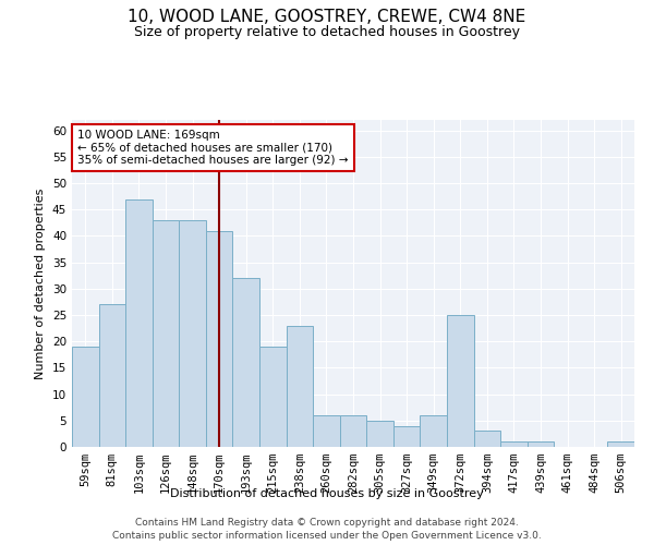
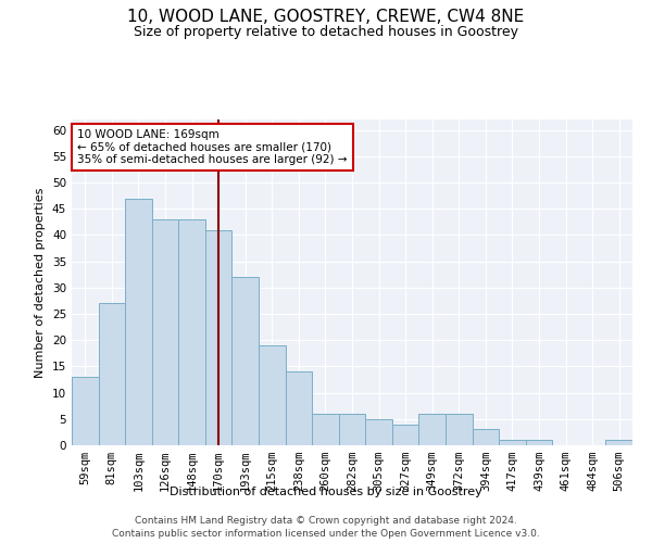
59sqm: 19 -> 13
238sqm: 23 -> 14
372sqm: 25 -> 6
